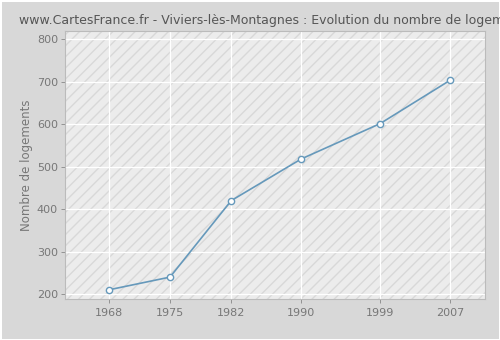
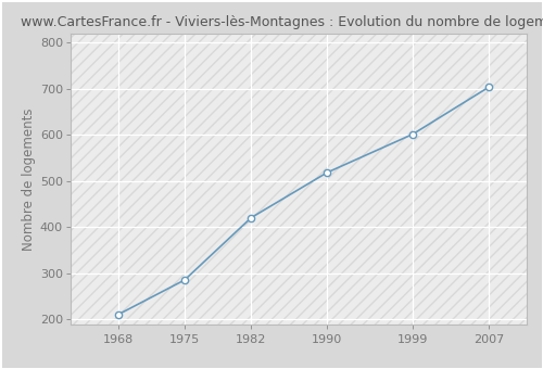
1975: 240 -> 285
